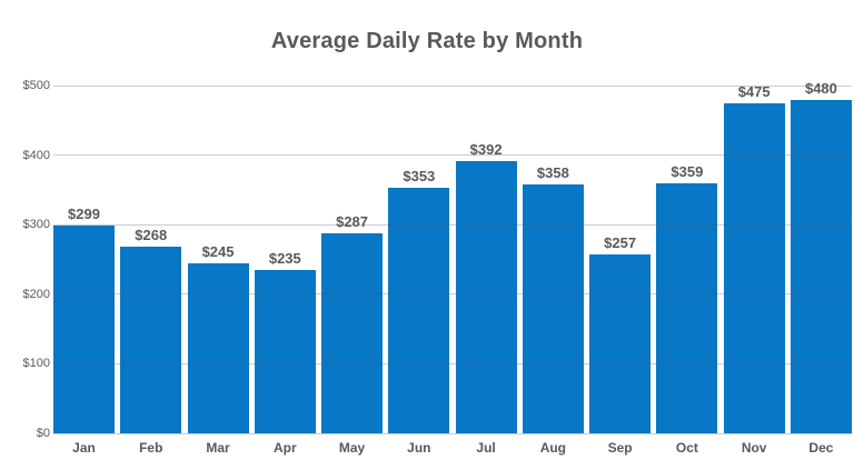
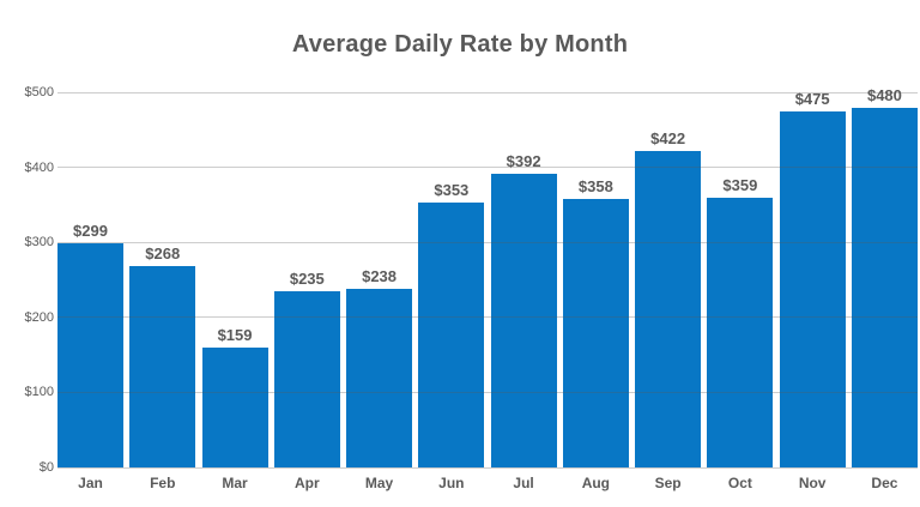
Mar: $245 -> $159
May: $287 -> $238
Sep: $257 -> $422
